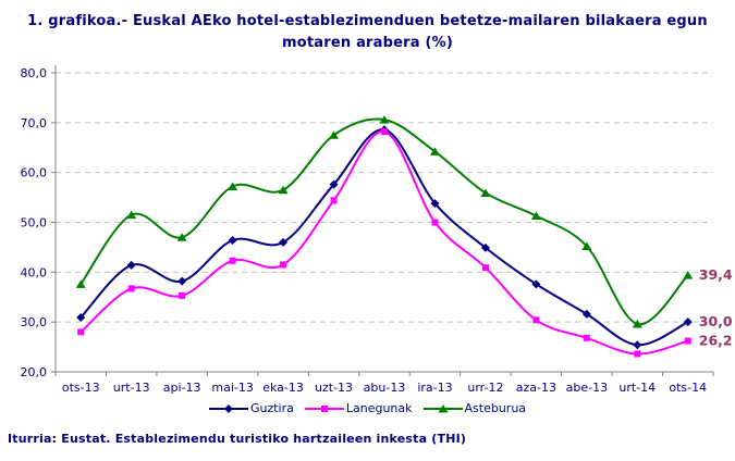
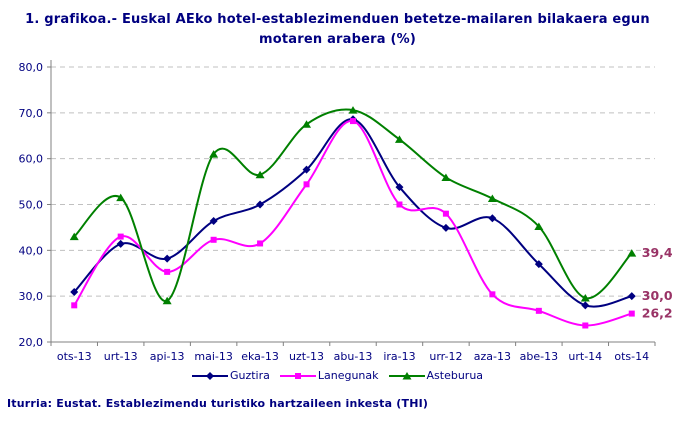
Asteburua/ots-13: 38 -> 43
Lanegunak/urt-13: 37 -> 43
Asteburua/api-13: 47 -> 29
Asteburua/mai-13: 57 -> 61
Guztira/eka-13: 46 -> 50
Lanegunak/urr-12: 41 -> 48
Guztira/aza-13: 38 -> 47
Guztira/abe-13: 32 -> 37
Guztira/urt-14: 25 -> 28
